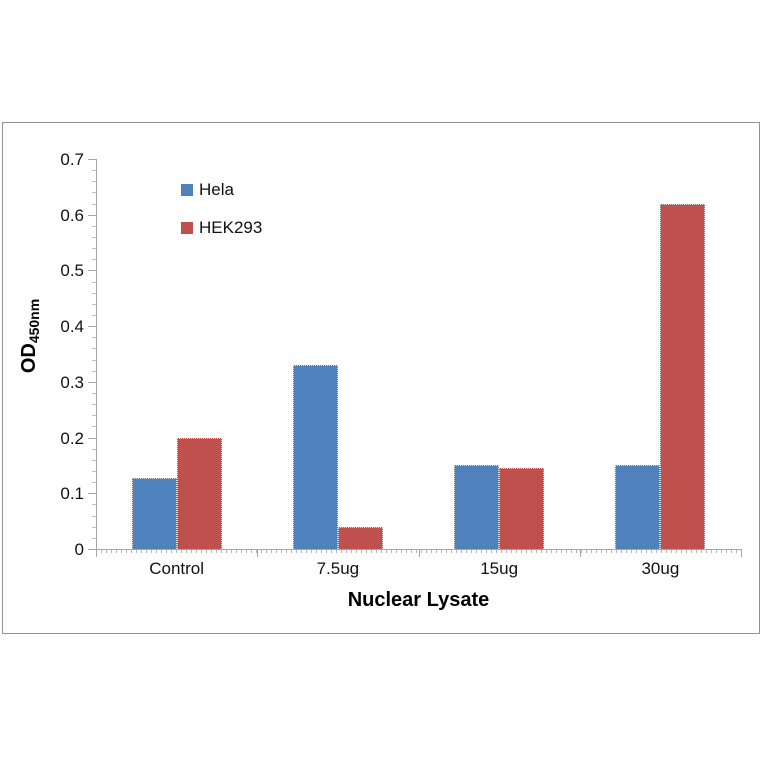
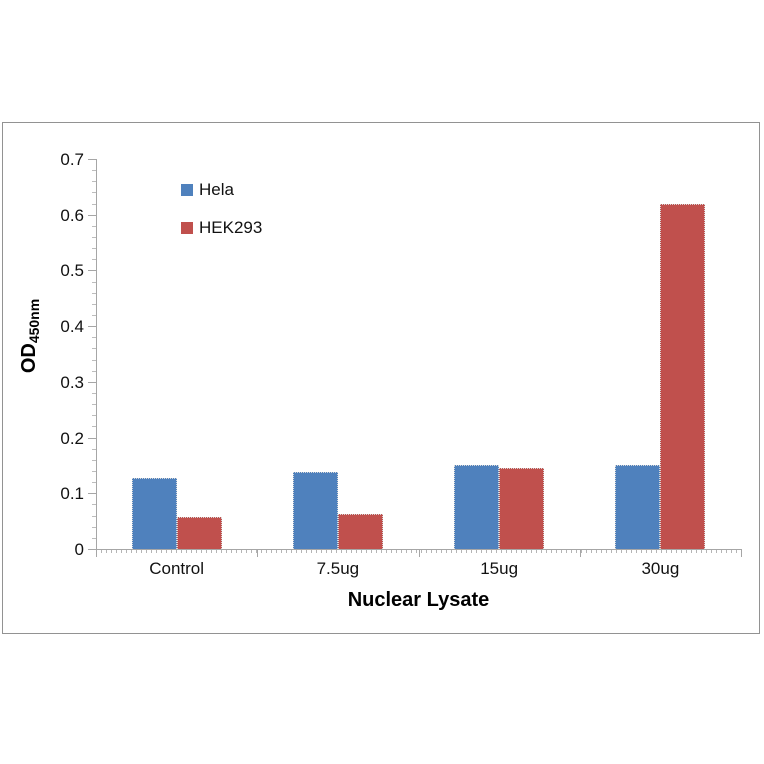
HEK293/Control: 0.20 -> 0.06
Hela/7.5ug: 0.33 -> 0.14
HEK293/7.5ug: 0.04 -> 0.06
